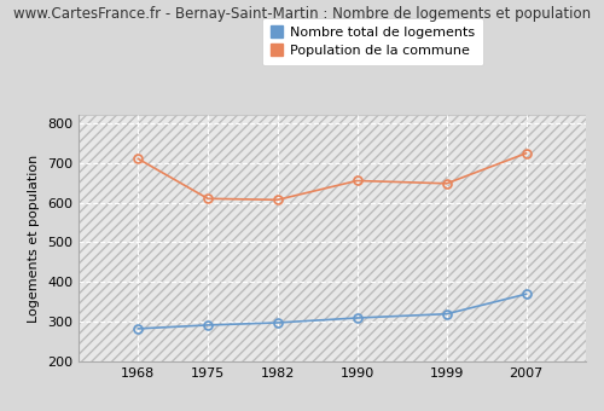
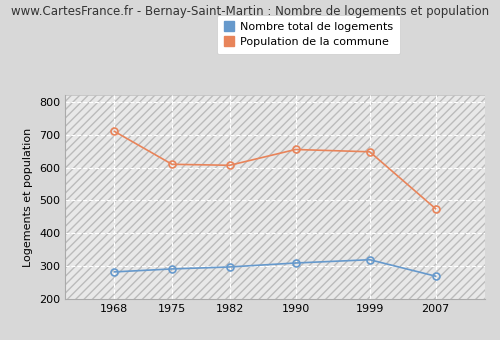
Nombre total de logements/2007: 370 -> 270
Population de la commune/2007: 724 -> 475
